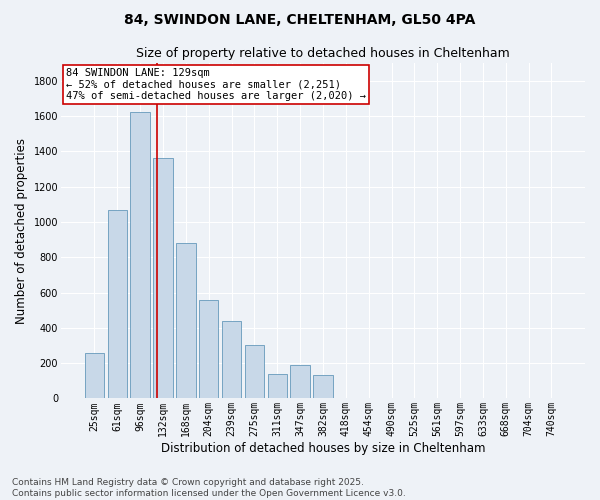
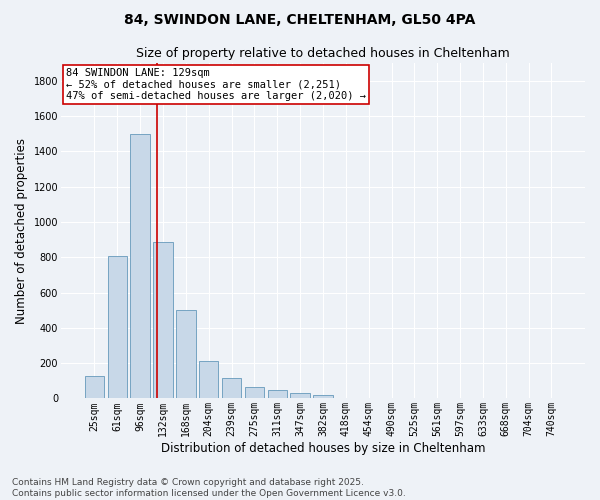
25sqm: 260 -> 120
61sqm: 1070 -> 800
96sqm: 1620 -> 1500
132sqm: 1360 -> 880
168sqm: 880 -> 500
204sqm: 560 -> 210
239sqm: 440 -> 120
275sqm: 300 -> 60
311sqm: 140 -> 40
347sqm: 190 -> 30
382sqm: 130 -> 20
